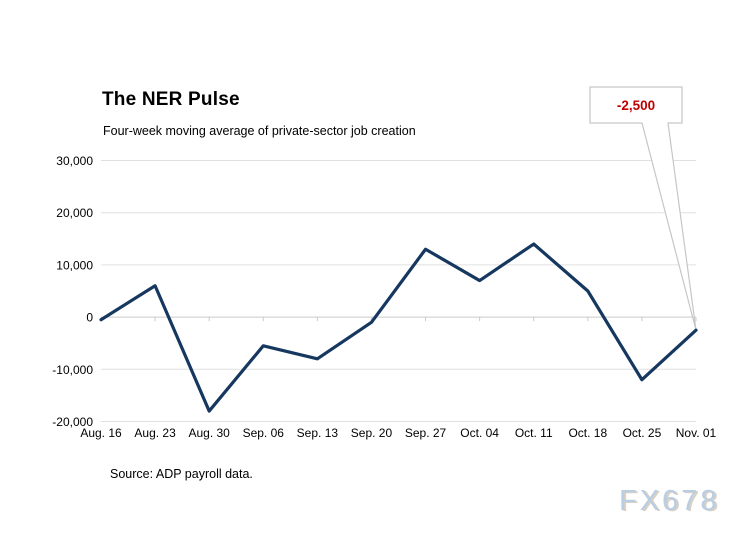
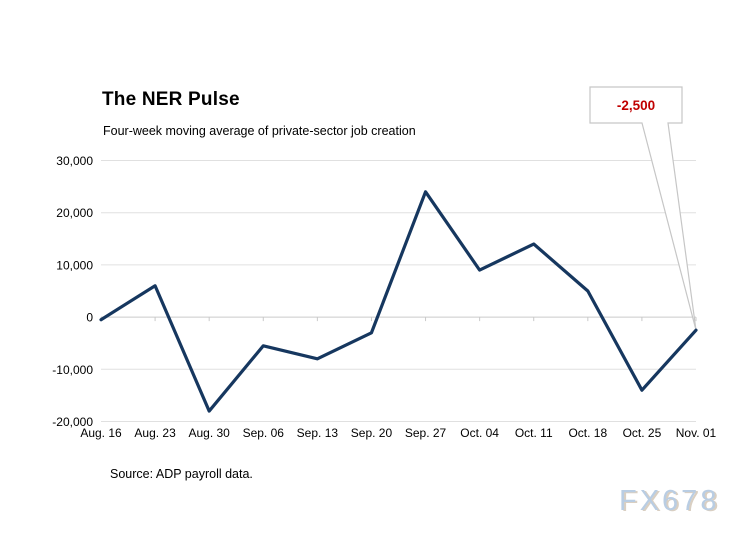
Sep. 20: -1000 -> -3000
Sep. 27: 13000 -> 24000
Oct. 04: 7000 -> 9000
Oct. 25: -12000 -> -14000
